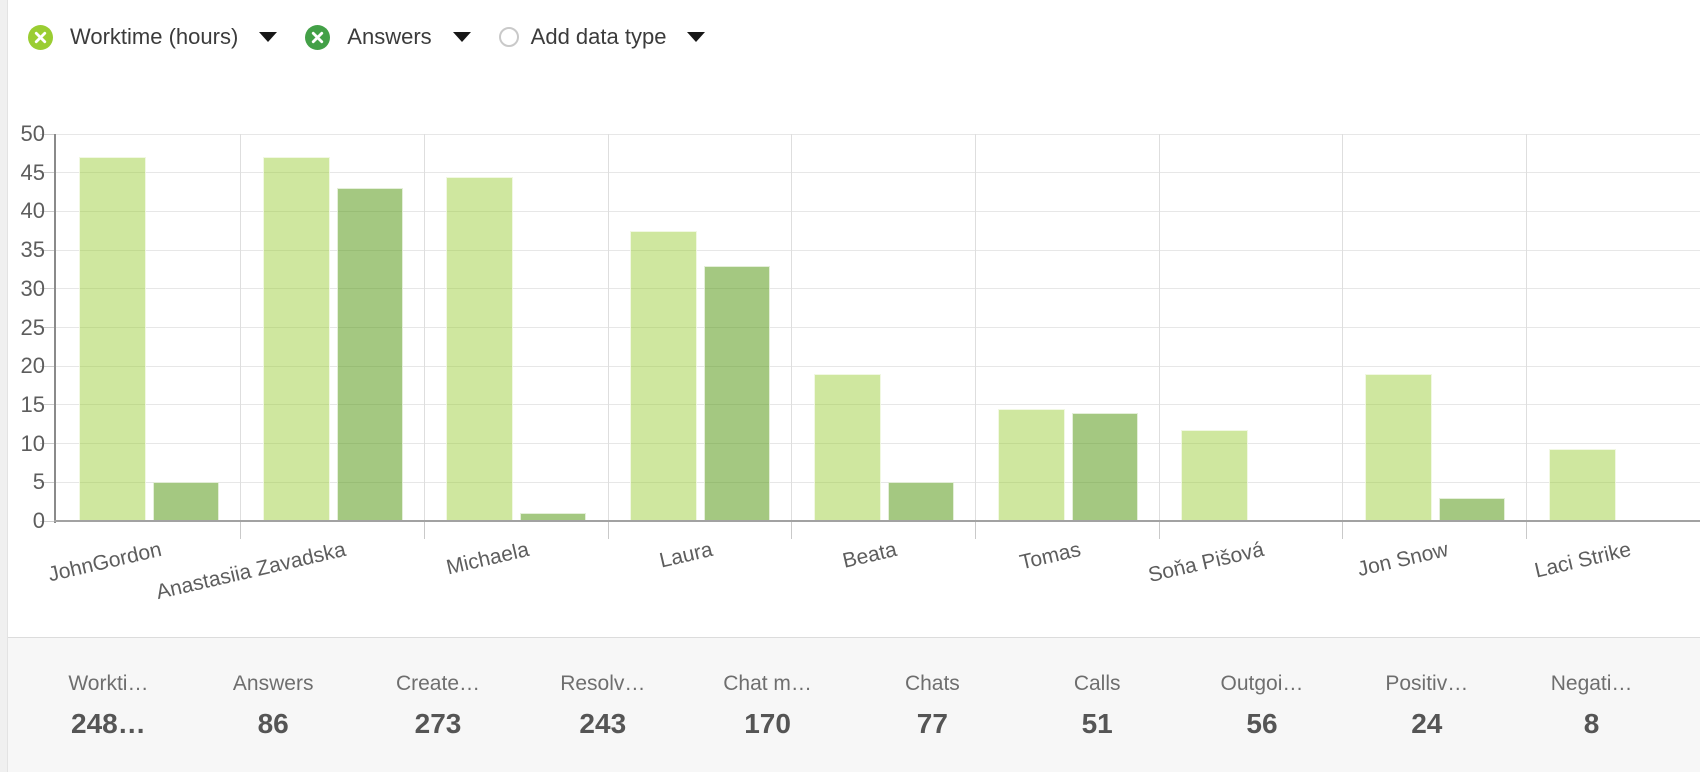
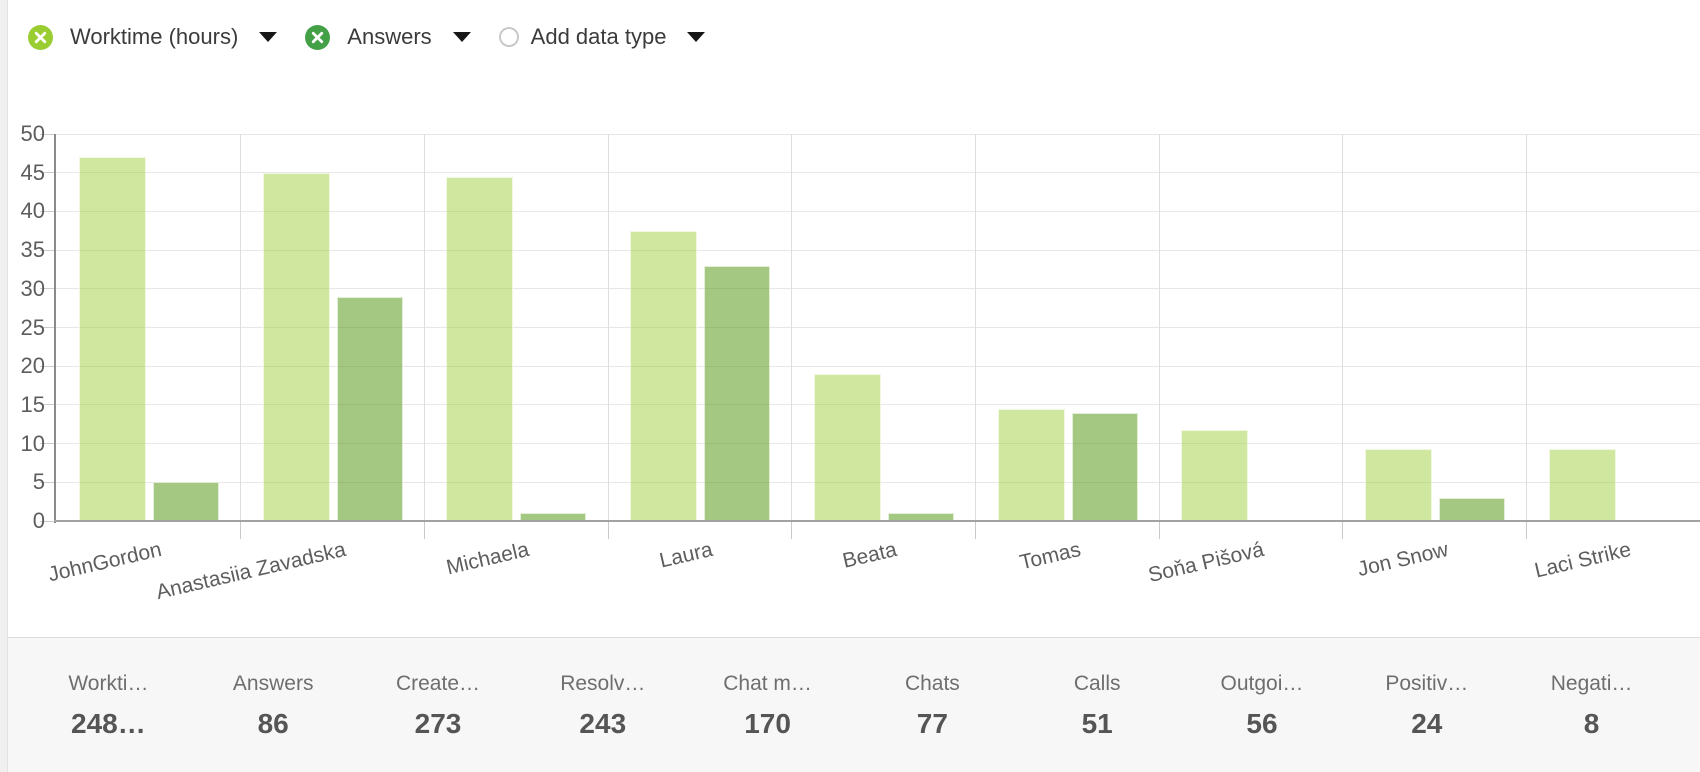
Worktime (hours)/Anastasiia Zavadska: 47 -> 45
Answers/Anastasiia Zavadska: 43 -> 29
Answers/Beata: 5 -> 1
Worktime (hours)/Jon Snow: 19 -> 9
